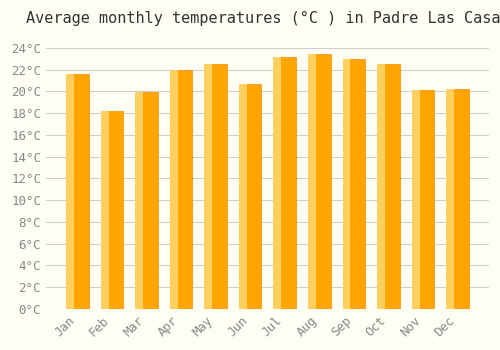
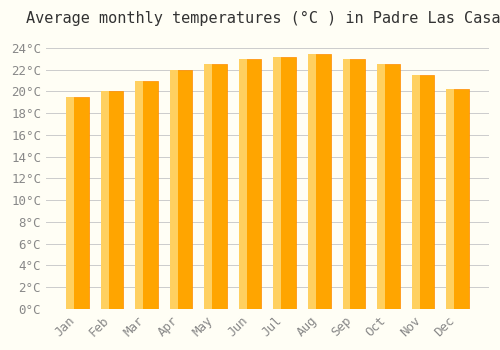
Jan: 21.6°C -> 19.5°C
Feb: 18.2°C -> 20.0°C
Mar: 19.9°C -> 21.0°C
Jun: 20.7°C -> 23.0°C
Nov: 20.1°C -> 21.5°C
